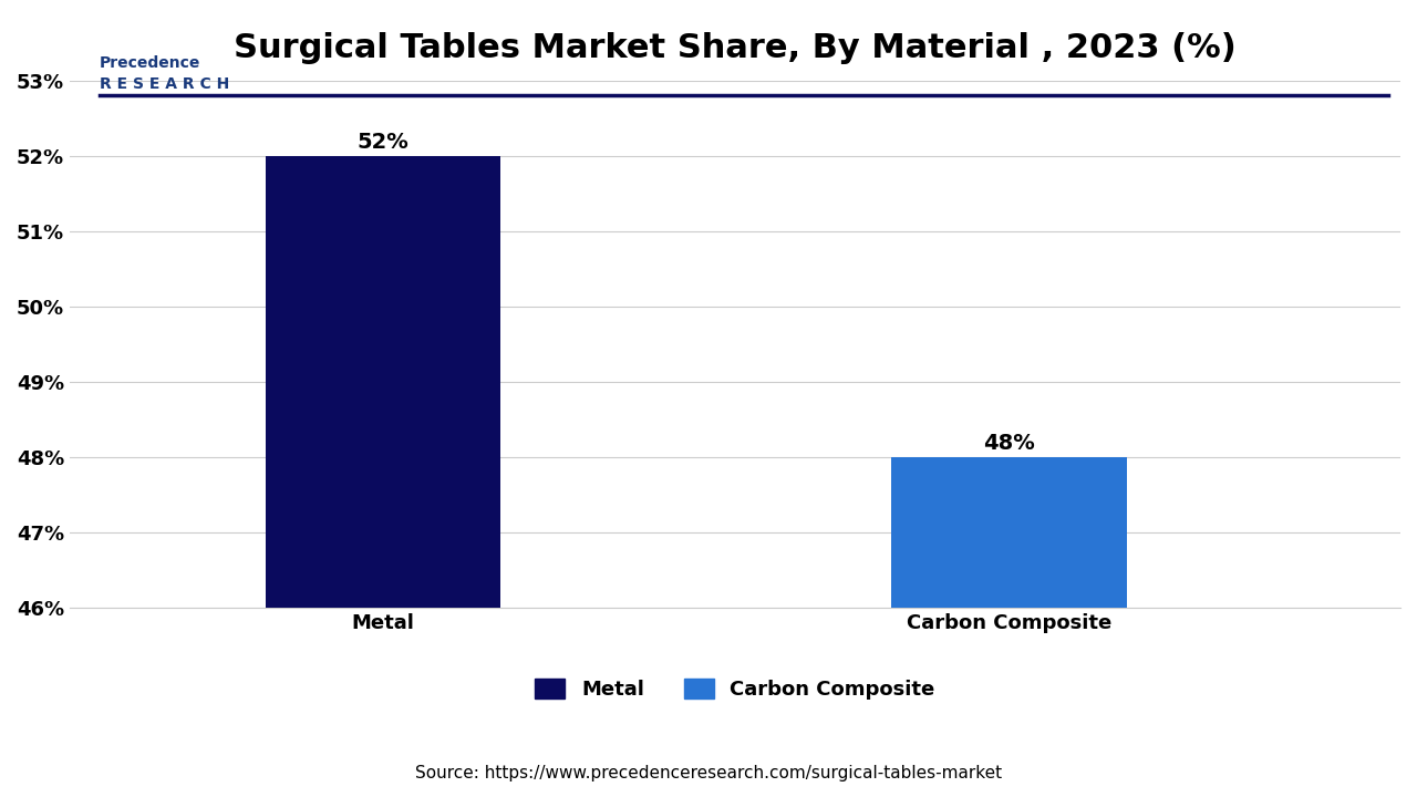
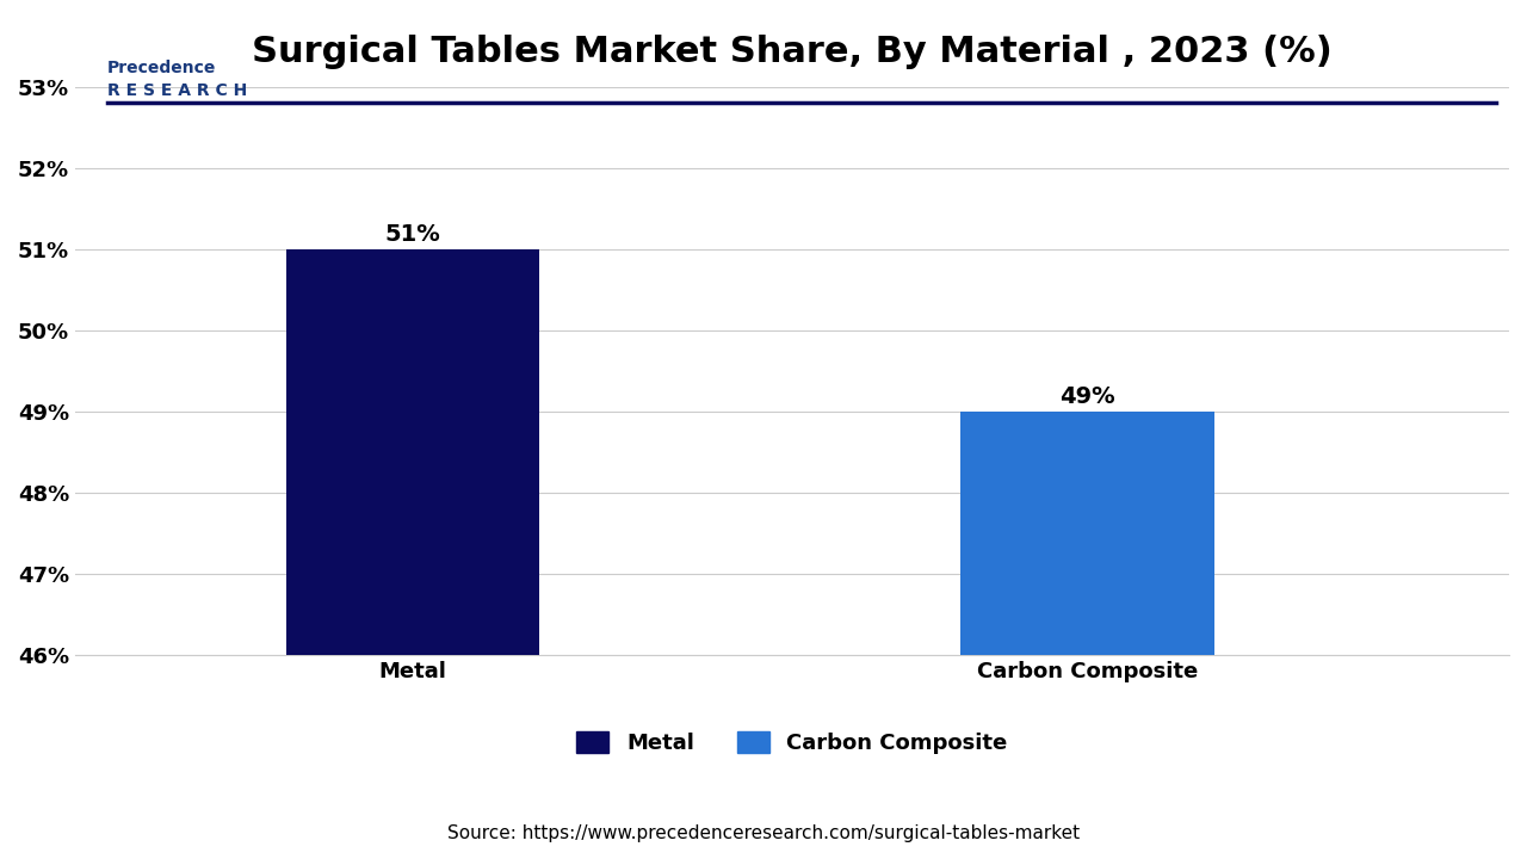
Metal: 52% -> 51%
Carbon Composite: 48% -> 49%
